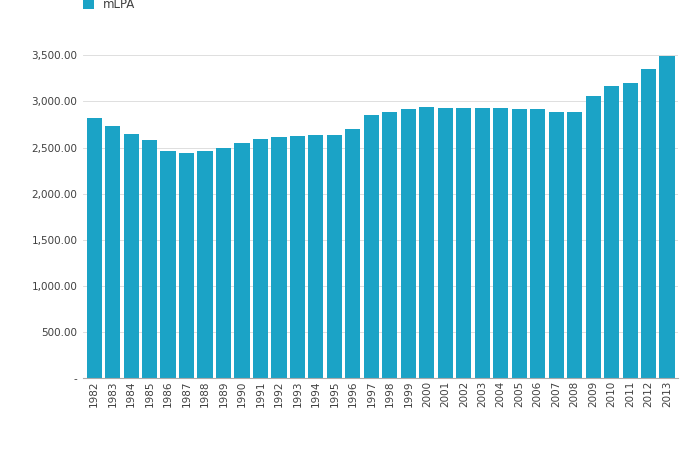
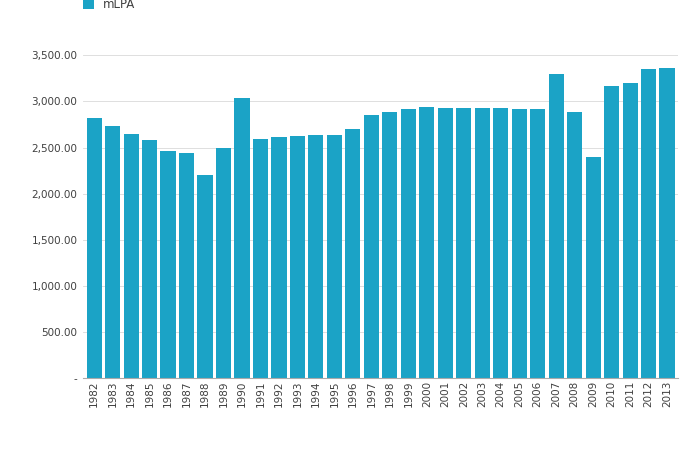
1988: 2,460 -> 2,200
1990: 2,550 -> 3,040
2007: 2,890 -> 3,300
2009: 3,060 -> 2,400
2013: 3,490 -> 3,360
